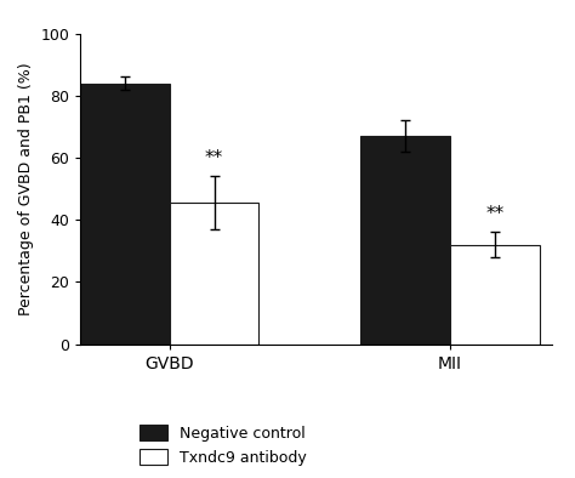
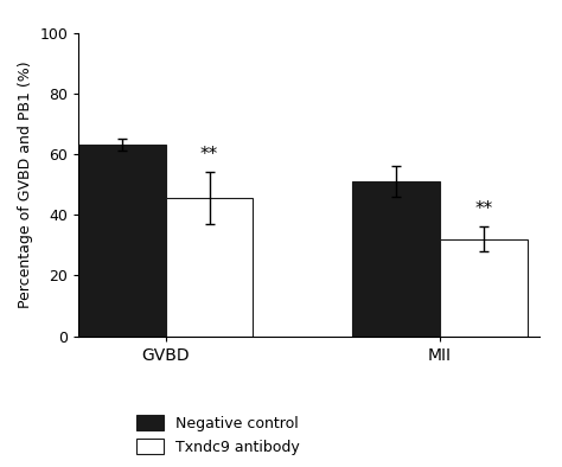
Negative control/GVBD: 84 -> 63
Negative control/MII: 67 -> 51
